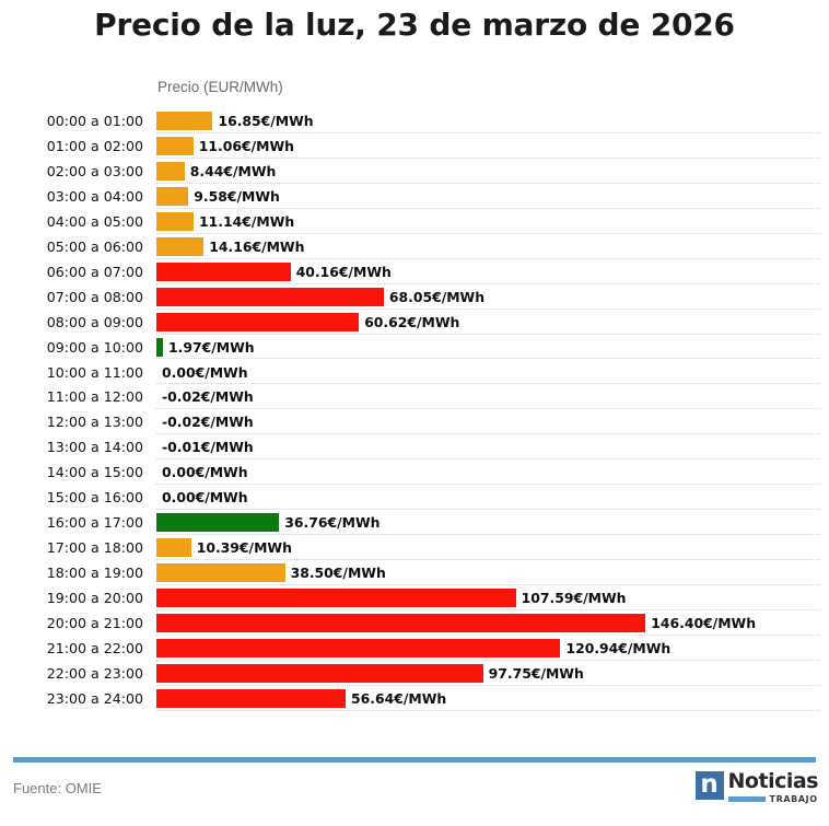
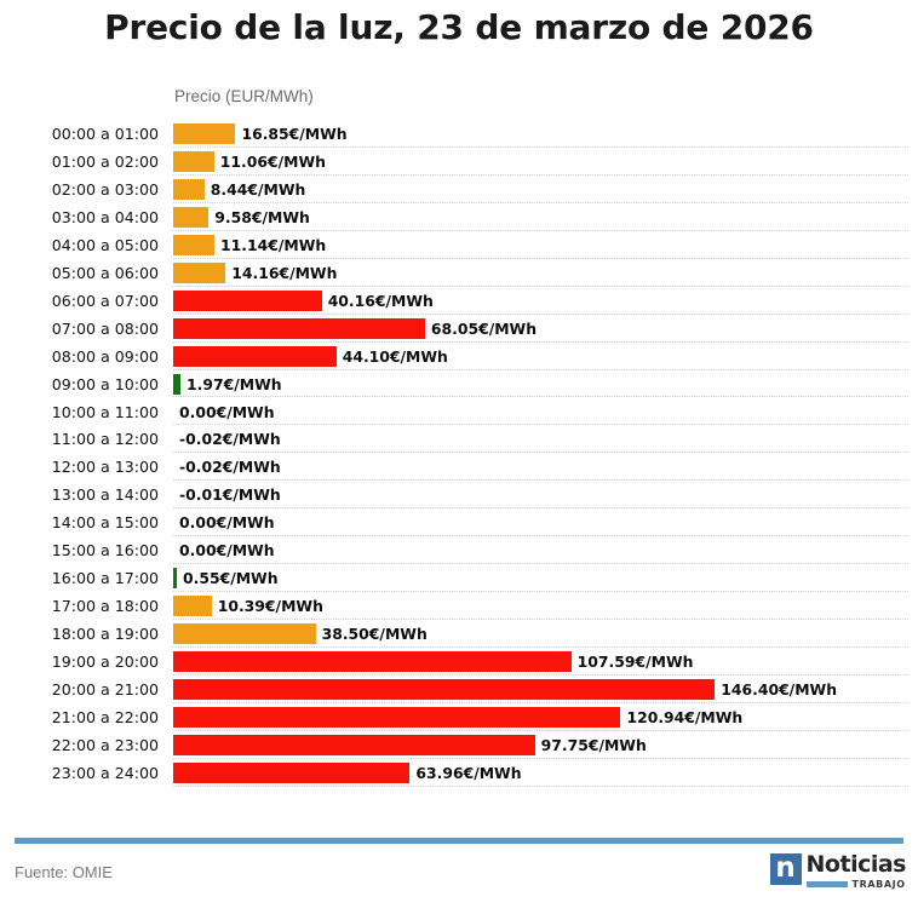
08:00 a 09:00: 60.62 -> 44.10
16:00 a 17:00: 36.76 -> 0.55
23:00 a 24:00: 56.64 -> 63.96
